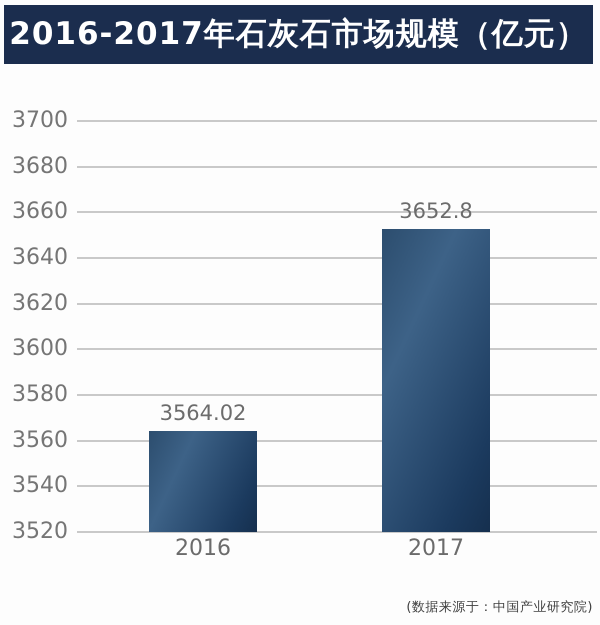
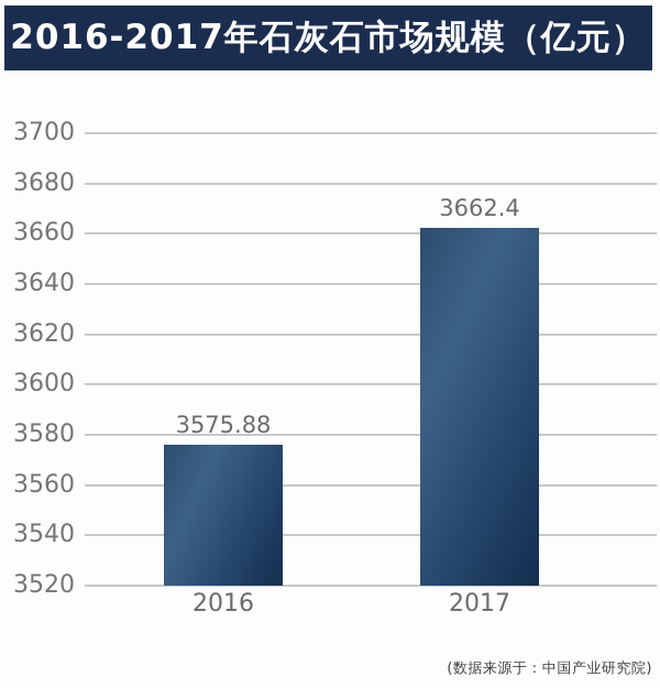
2016: 3564.02 -> 3575.88
2017: 3652.8 -> 3662.4
